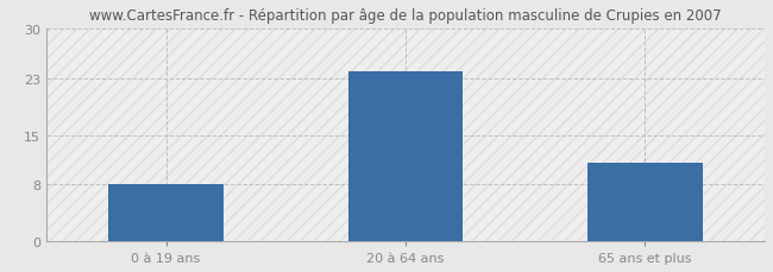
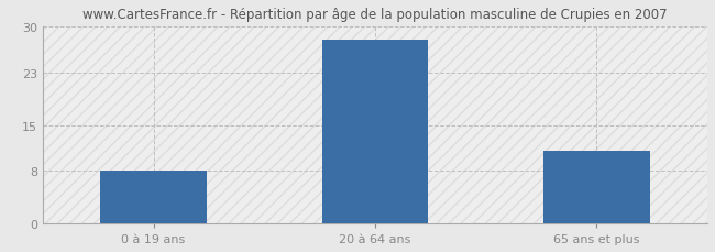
20 à 64 ans: 24 -> 28
